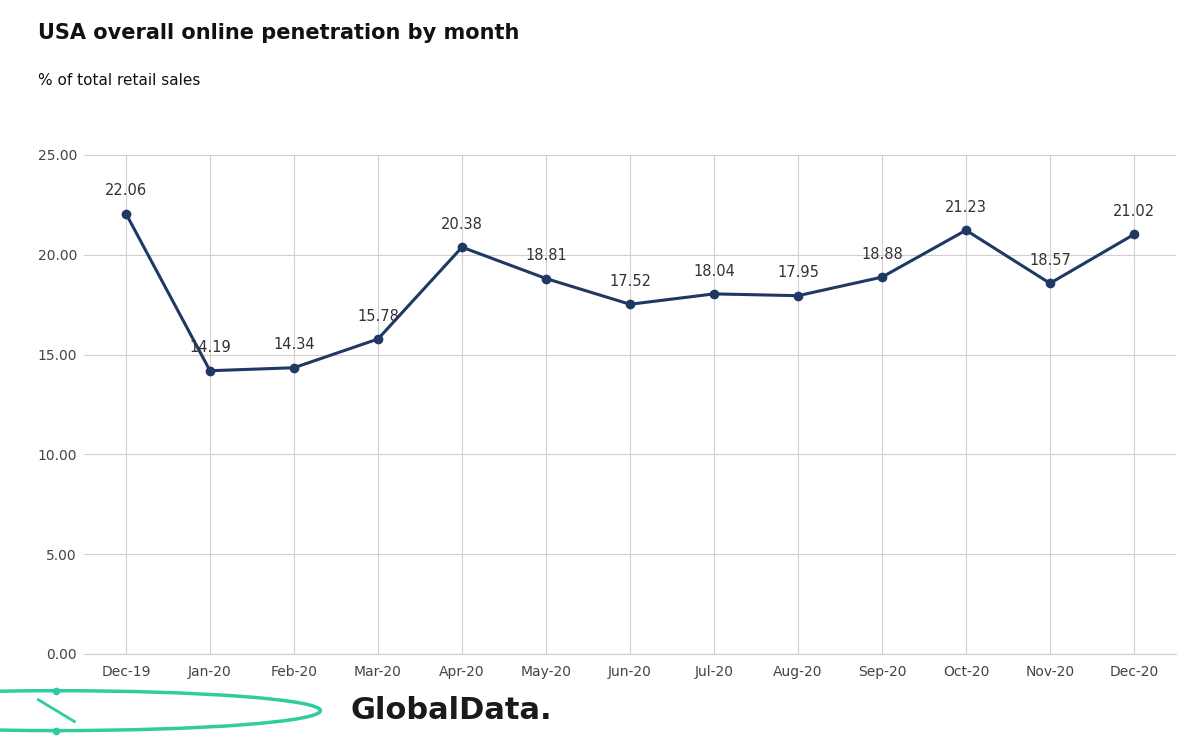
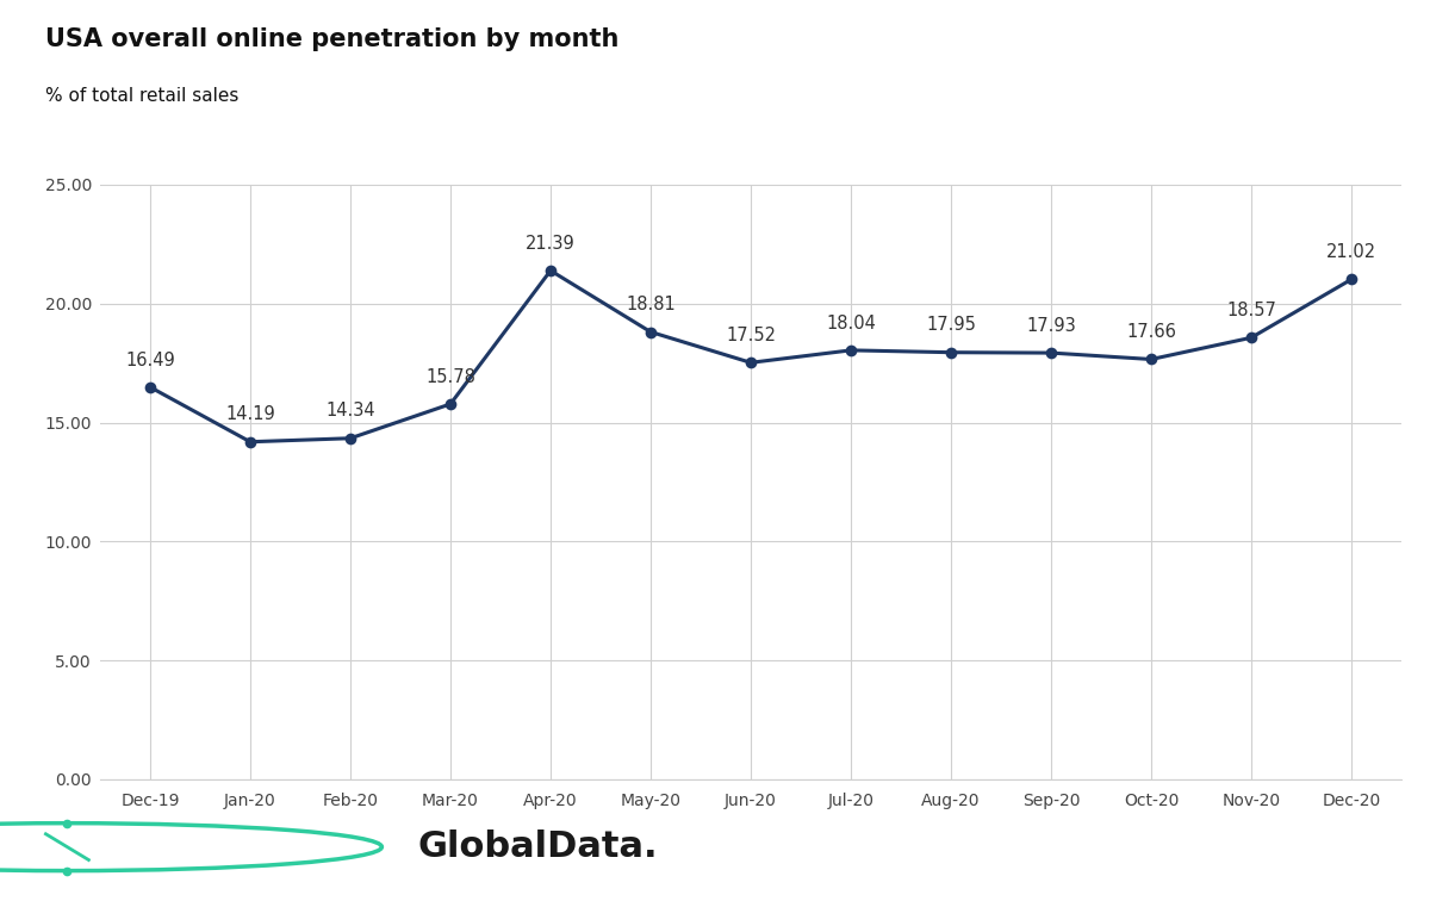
Dec-19: 22.06 -> 16.49
Apr-20: 20.38 -> 21.39
Sep-20: 18.88 -> 17.93
Oct-20: 21.23 -> 17.66
